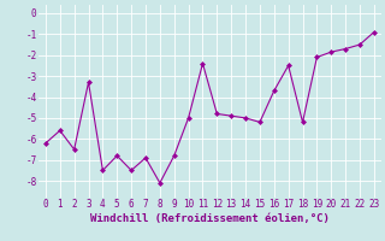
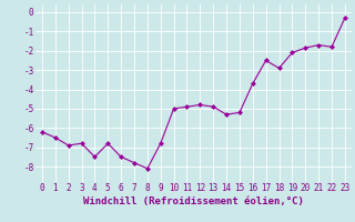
1: -5.6 -> -6.5
2: -6.5 -> -6.9
3: -3.3 -> -6.8
7: -6.9 -> -7.8
11: -2.4 -> -4.9
14: -5.0 -> -5.3
18: -5.2 -> -2.9
22: -1.5 -> -1.8
23: -0.9 -> -0.3
